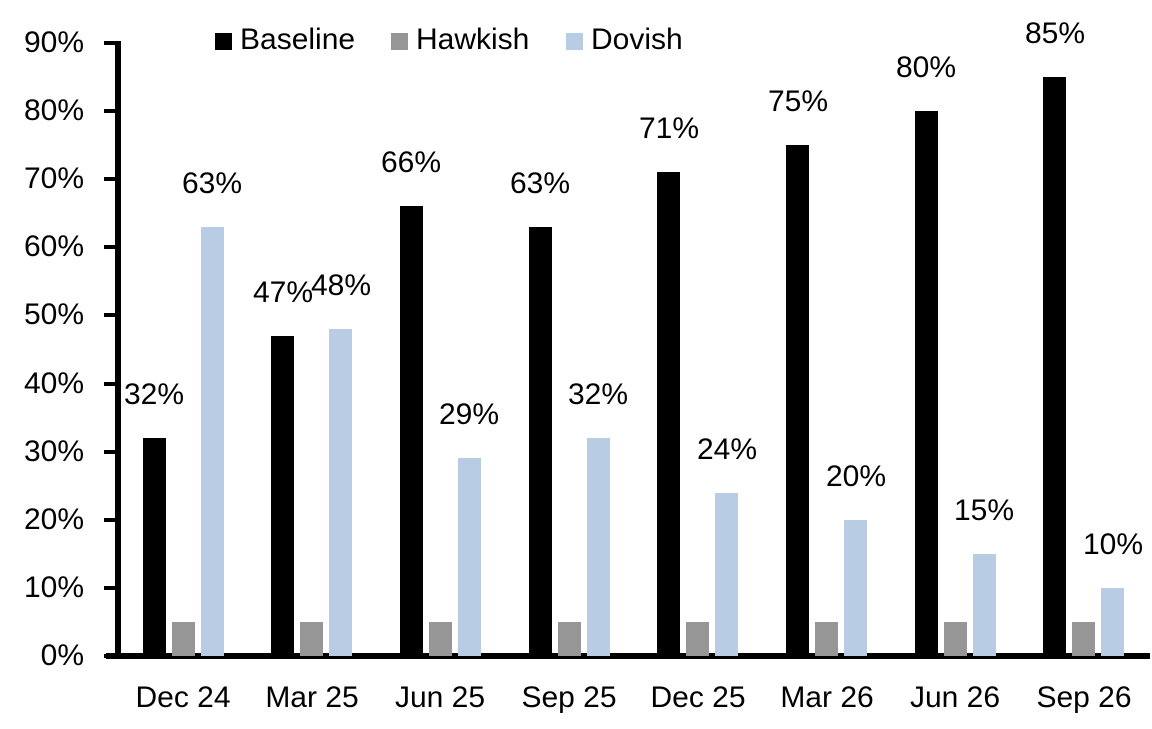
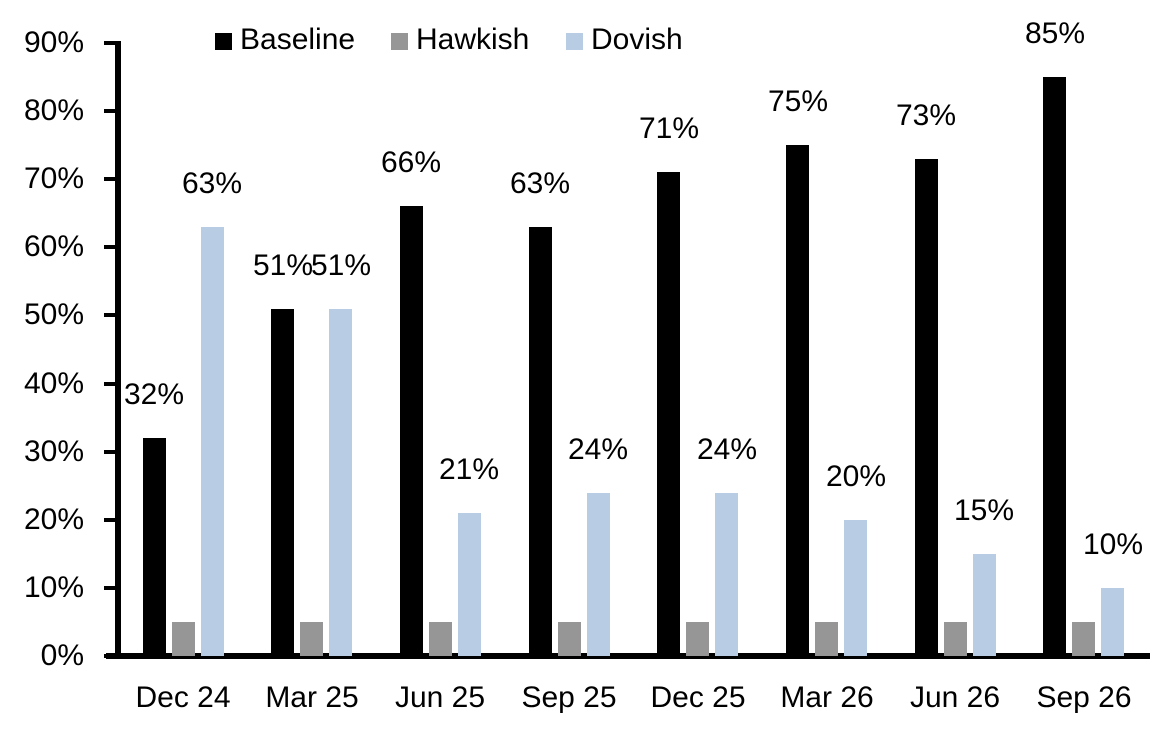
Baseline/Mar 25: 47% -> 51%
Dovish/Mar 25: 48% -> 51%
Dovish/Jun 25: 29% -> 21%
Dovish/Sep 25: 32% -> 24%
Baseline/Jun 26: 80% -> 73%
